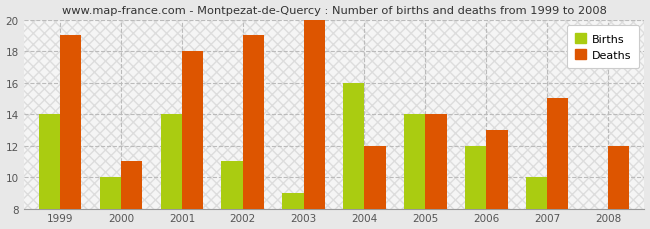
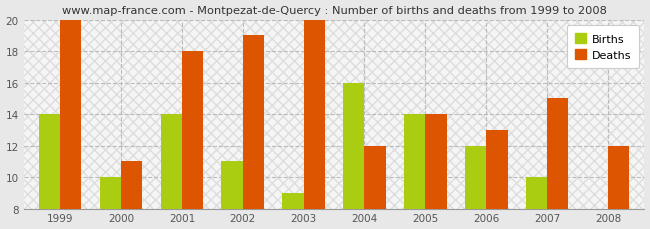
Deaths/1999: 19 -> 20
